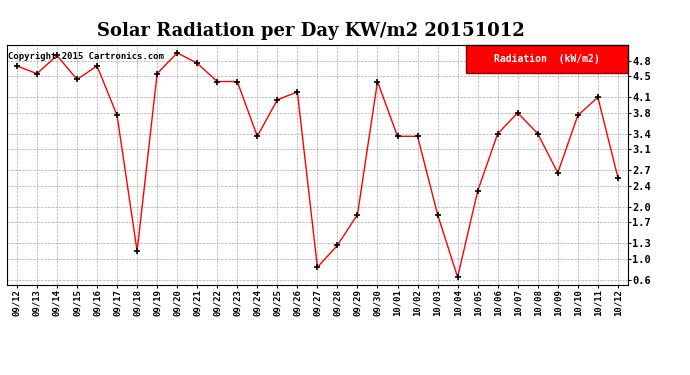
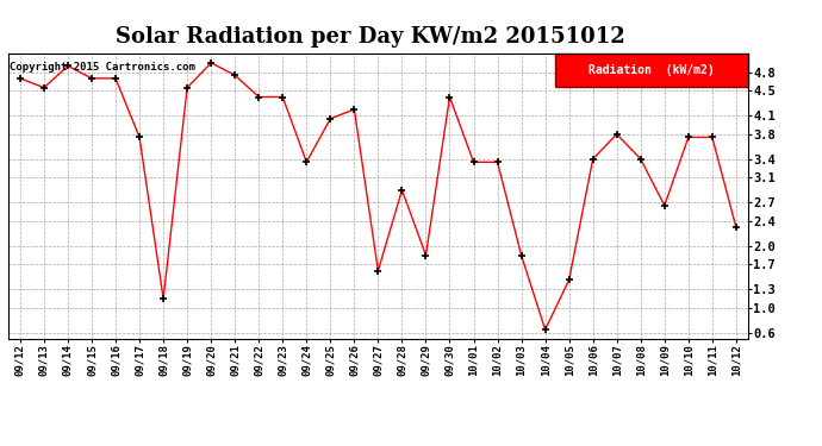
09/15: 4.44 -> 4.70
09/27: 0.84 -> 1.60
09/28: 1.26 -> 2.90
10/05: 2.30 -> 1.45
10/11: 4.10 -> 3.75
10/12: 2.56 -> 2.30
